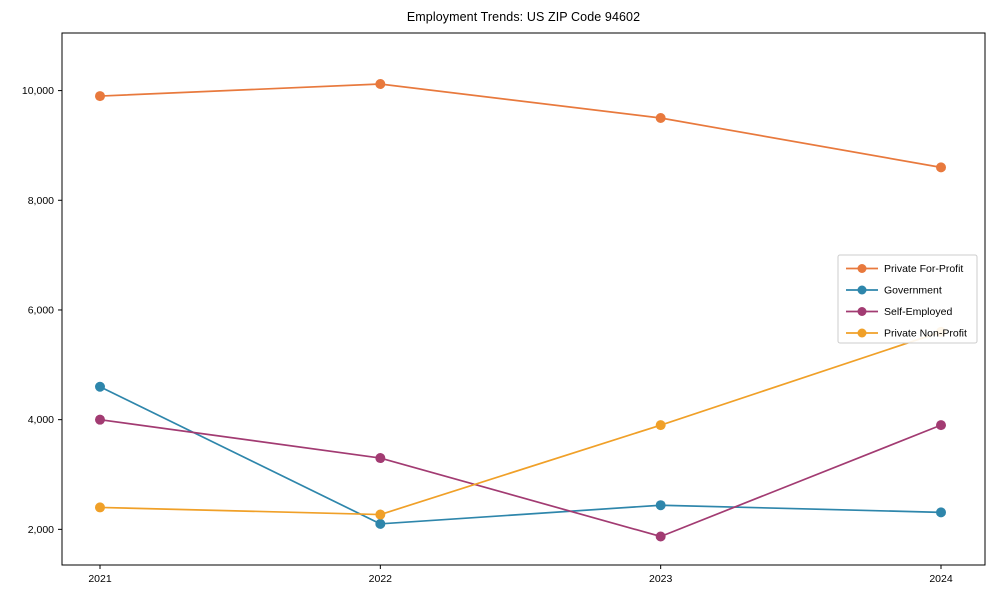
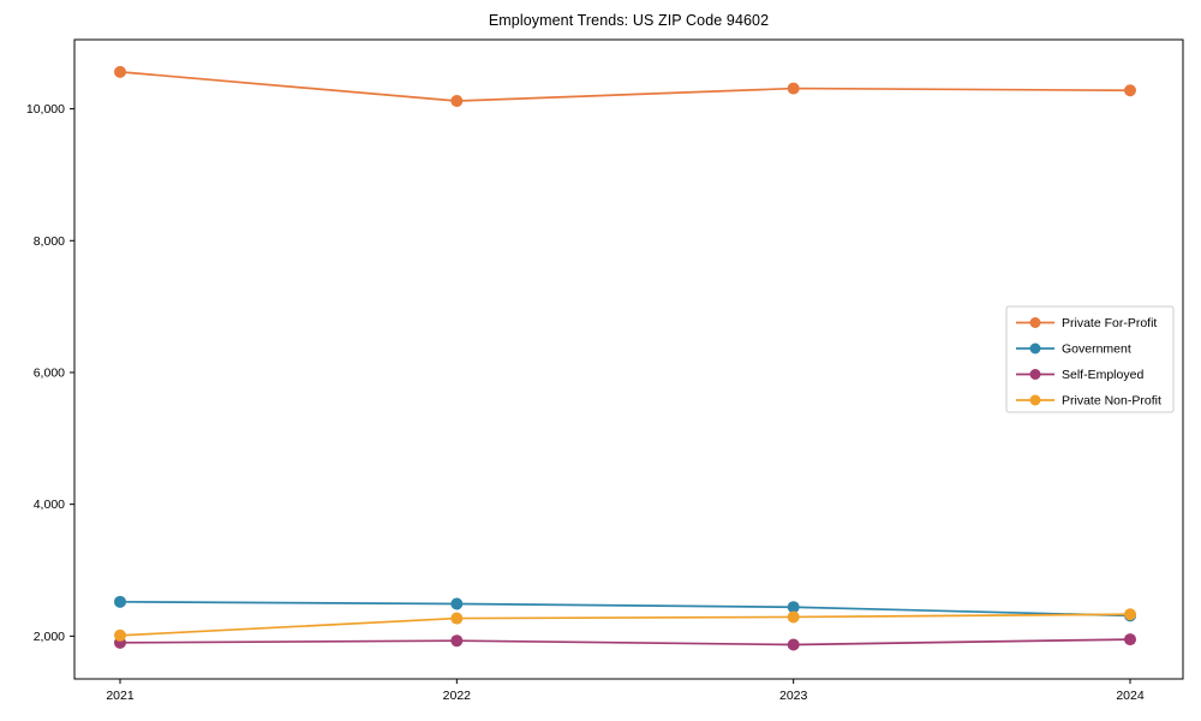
Private For-Profit/2021: 9900 -> 10600
Government/2021: 4600 -> 2500
Self-Employed/2021: 4000 -> 1900
Private Non-Profit/2021: 2400 -> 2000
Government/2022: 2100 -> 2500
Self-Employed/2022: 3300 -> 1900
Private For-Profit/2023: 9500 -> 10300
Private Non-Profit/2023: 3900 -> 2300
Private For-Profit/2024: 8600 -> 10300
Self-Employed/2024: 3900 -> 2000
Private Non-Profit/2024: 5600 -> 2300
